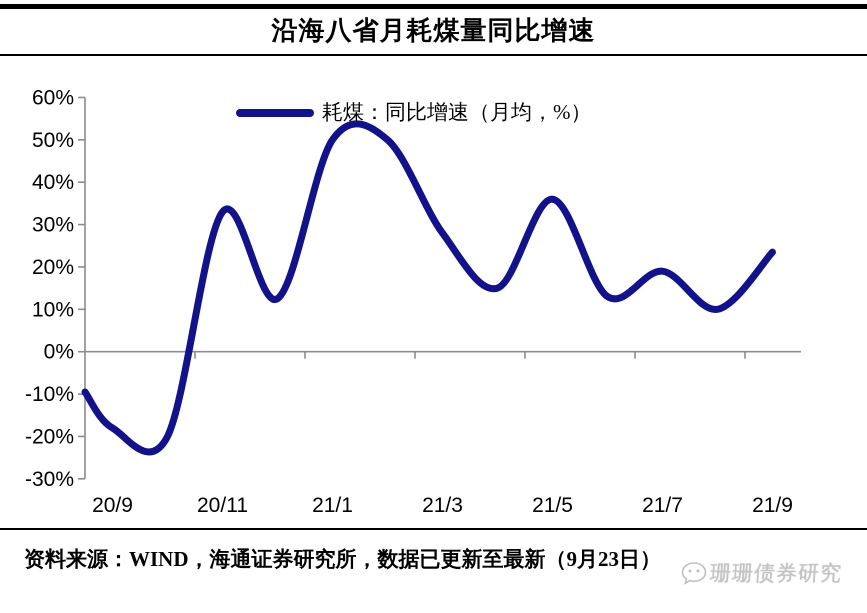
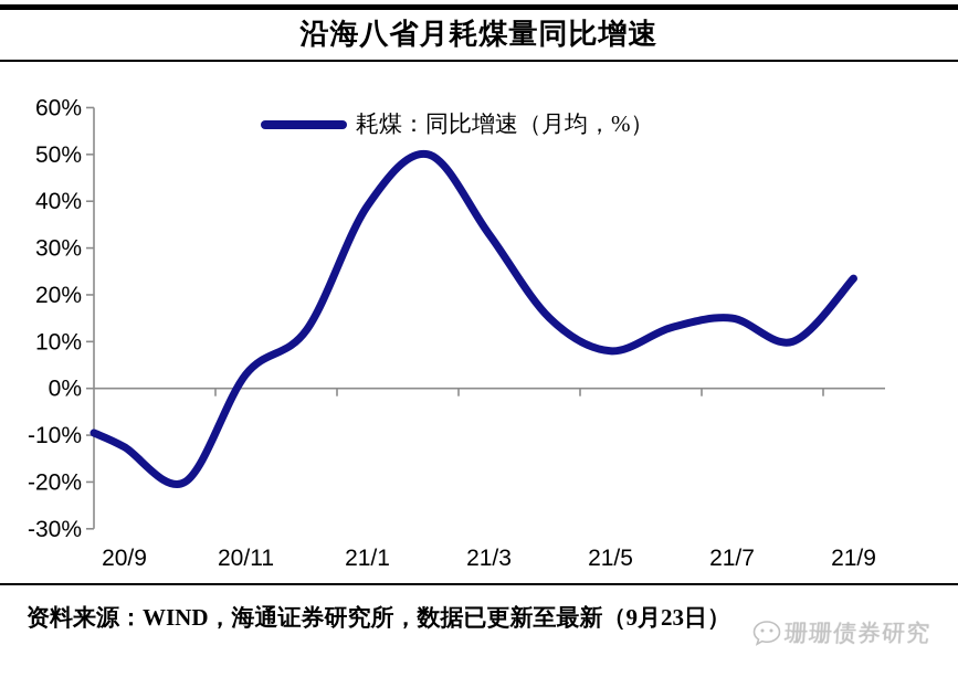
20/9: -18% -> -12%
20/11: 33% -> 3%
21/1: 50% -> 39%
21/3: 28% -> 33%
21/5: 36% -> 8%
21/7: 19% -> 15%
